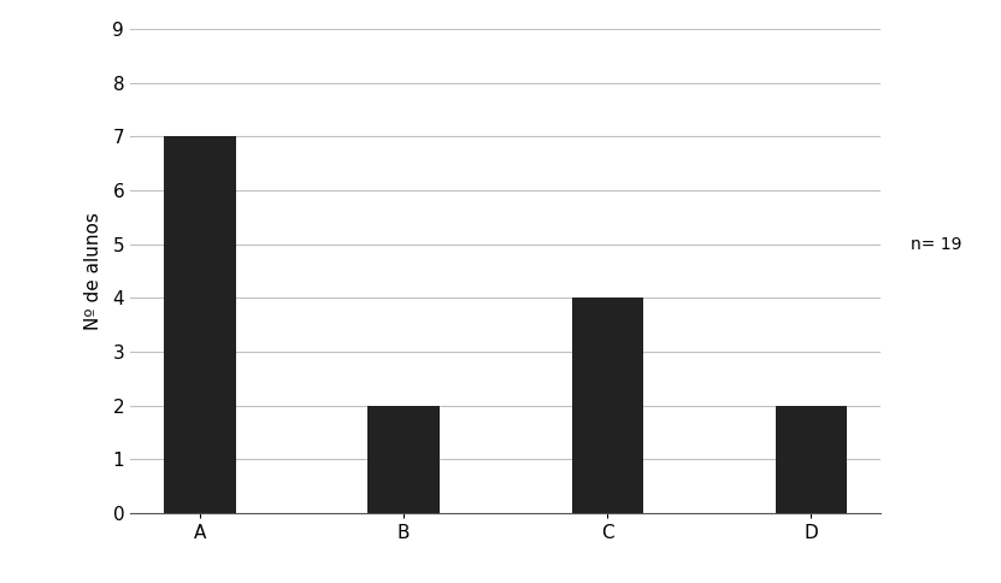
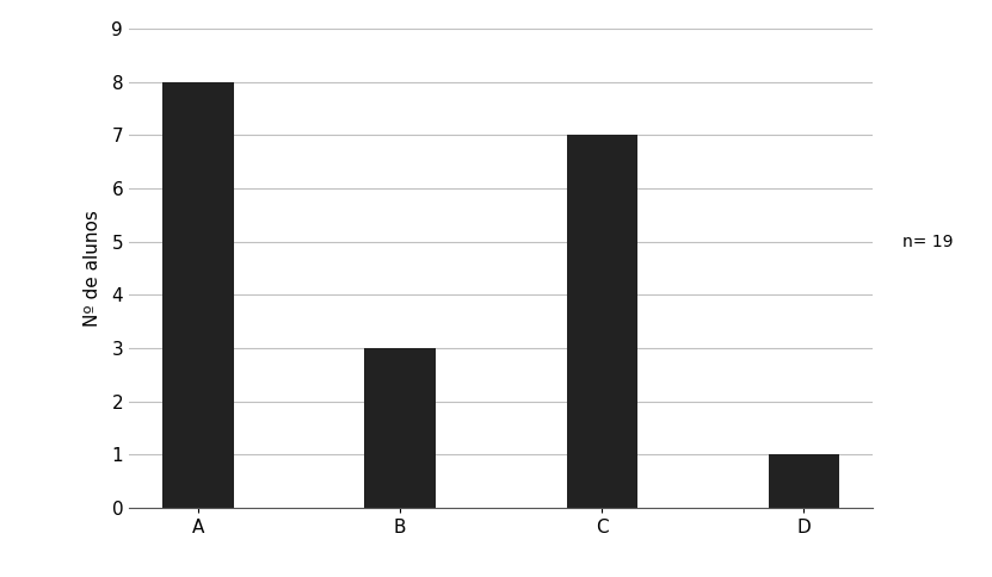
A: 7 -> 8
B: 2 -> 3
C: 4 -> 7
D: 2 -> 1
